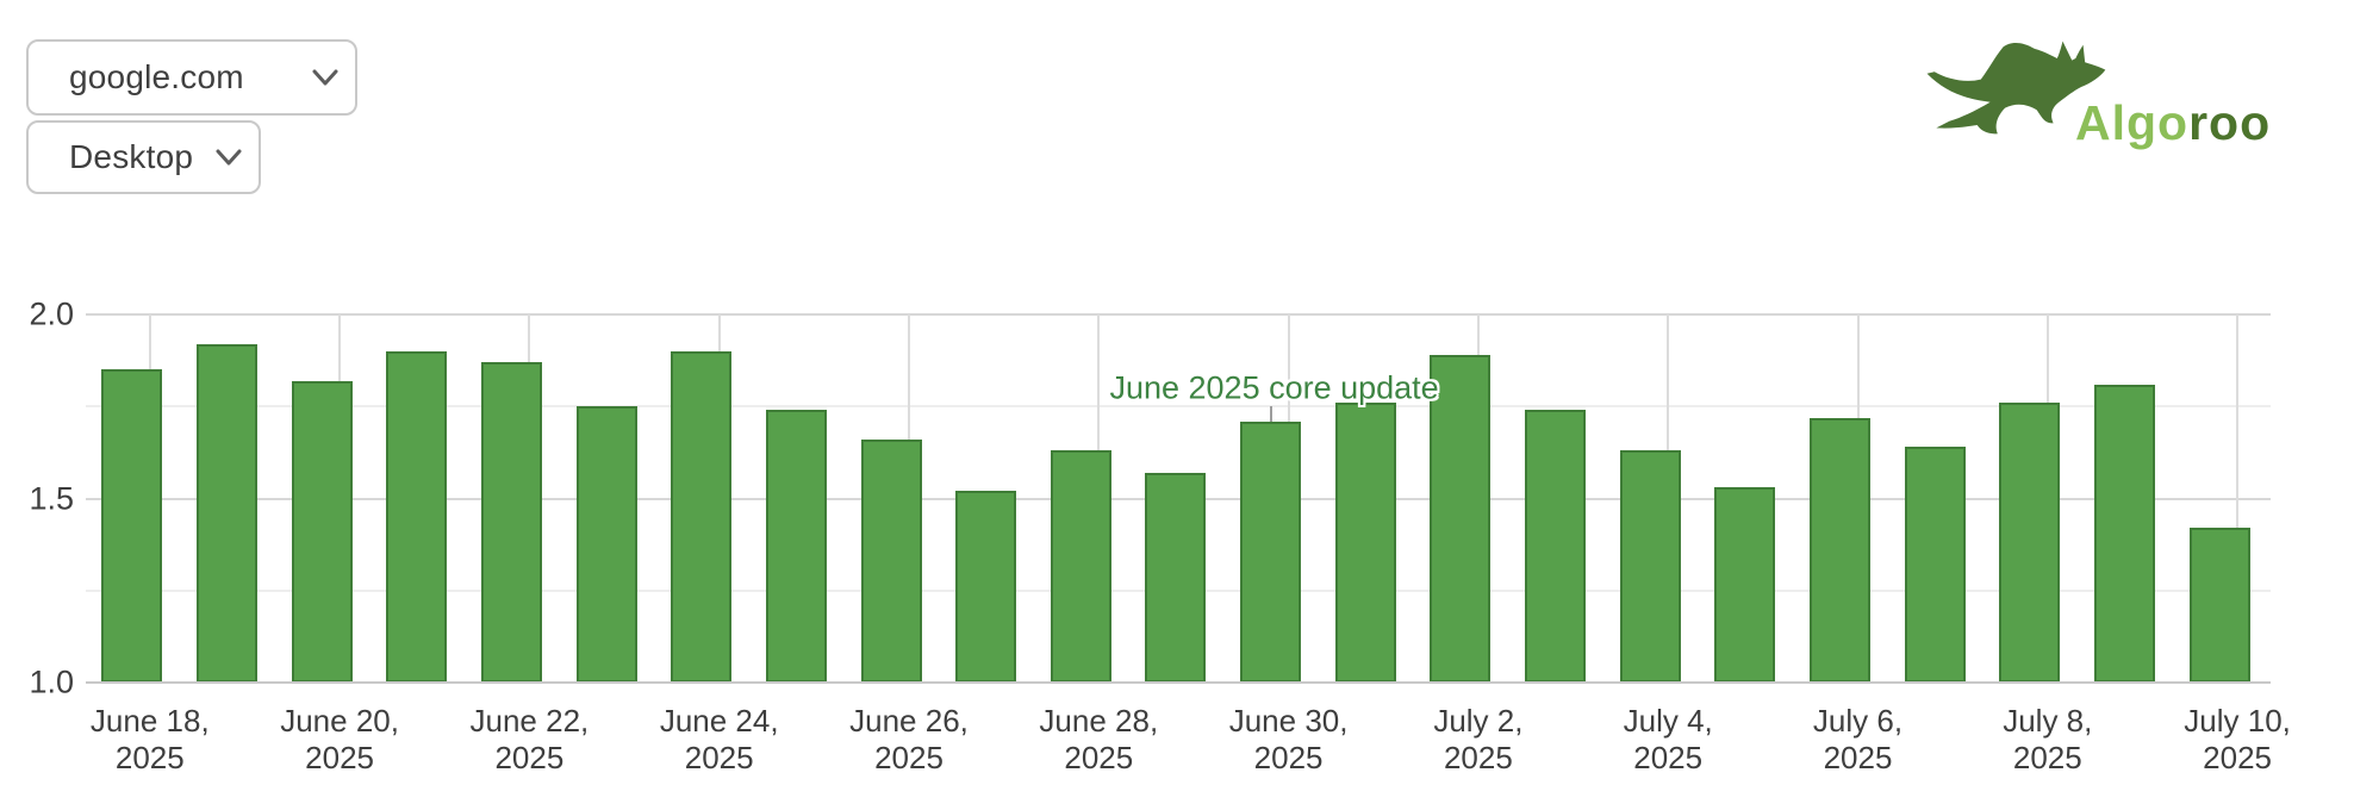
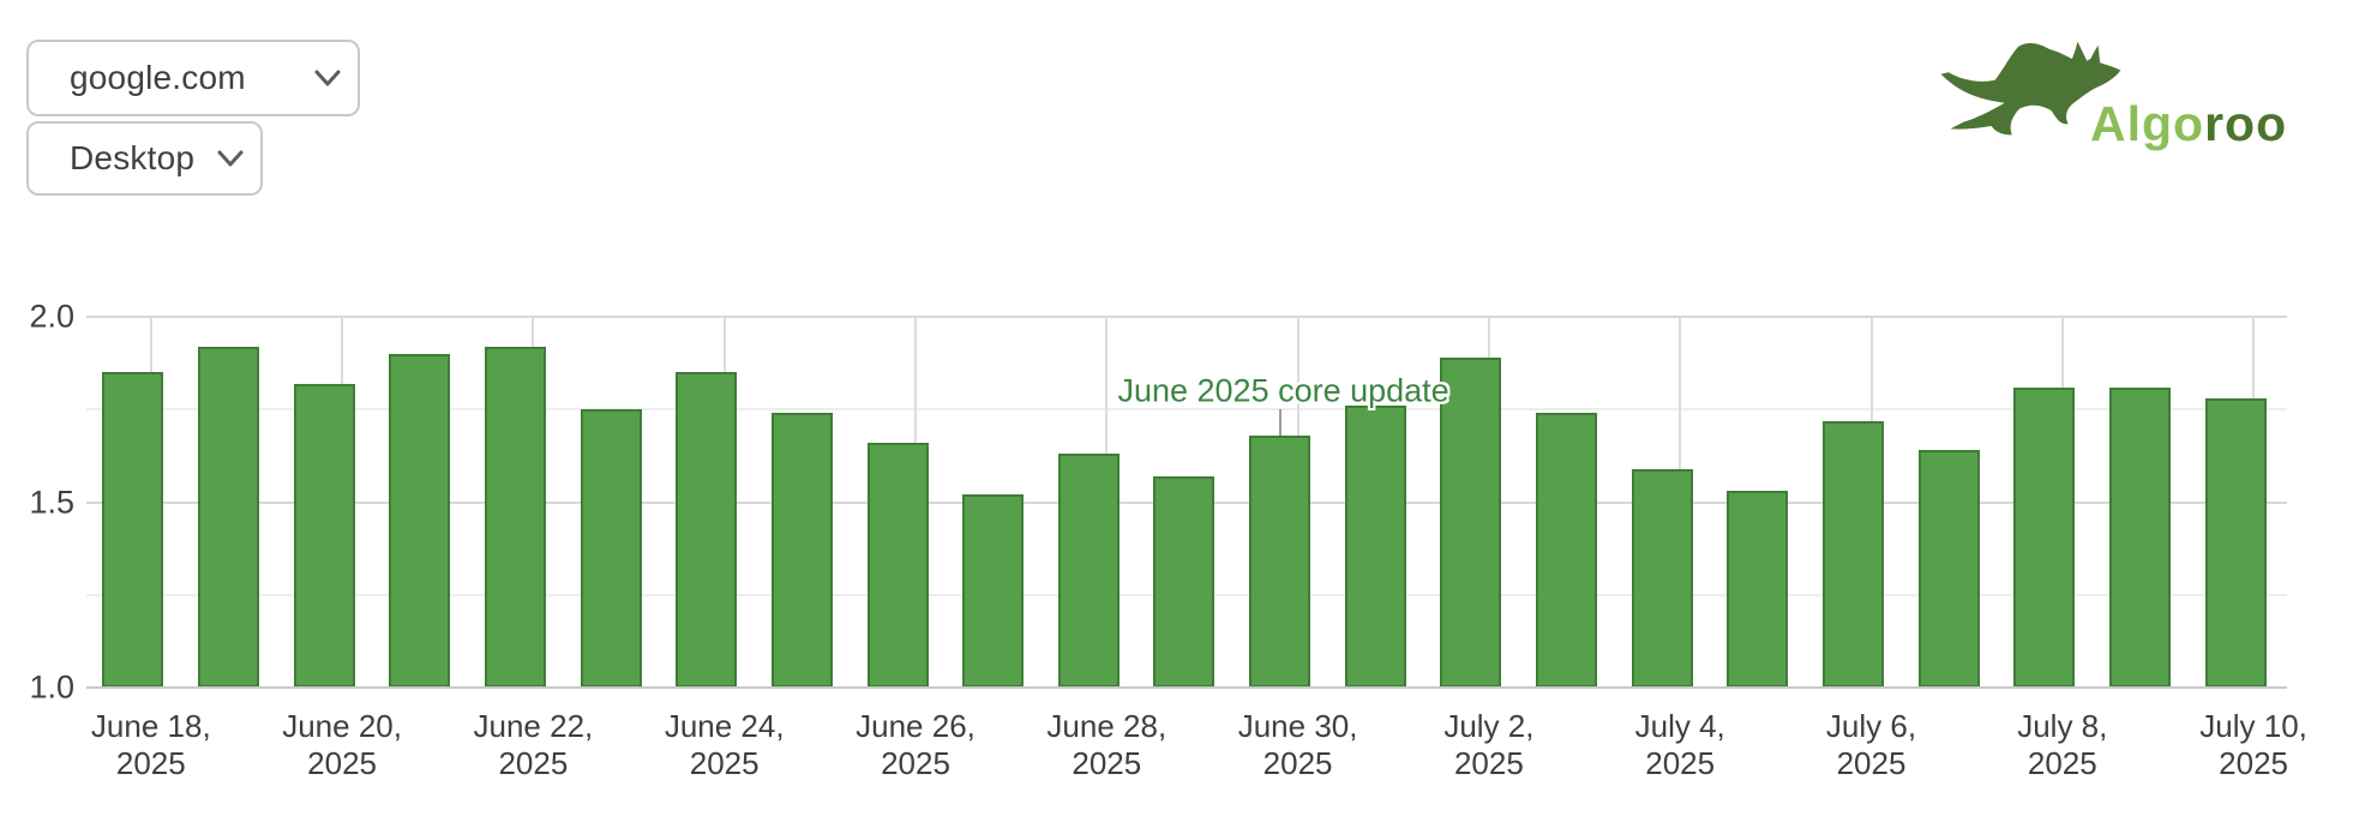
June 22, 2025: 1.87 -> 1.92
June 24, 2025: 1.90 -> 1.85
June 30, 2025: 1.71 -> 1.68
July 4, 2025: 1.63 -> 1.59
July 8, 2025: 1.76 -> 1.81
July 10, 2025: 1.42 -> 1.78
